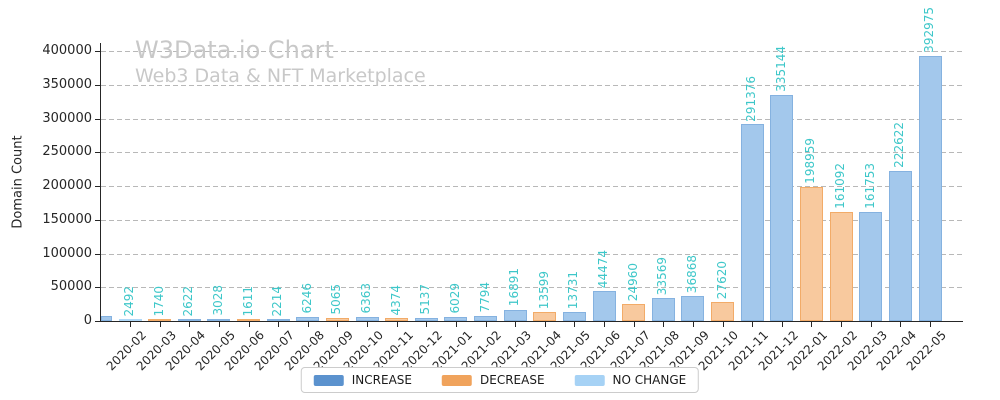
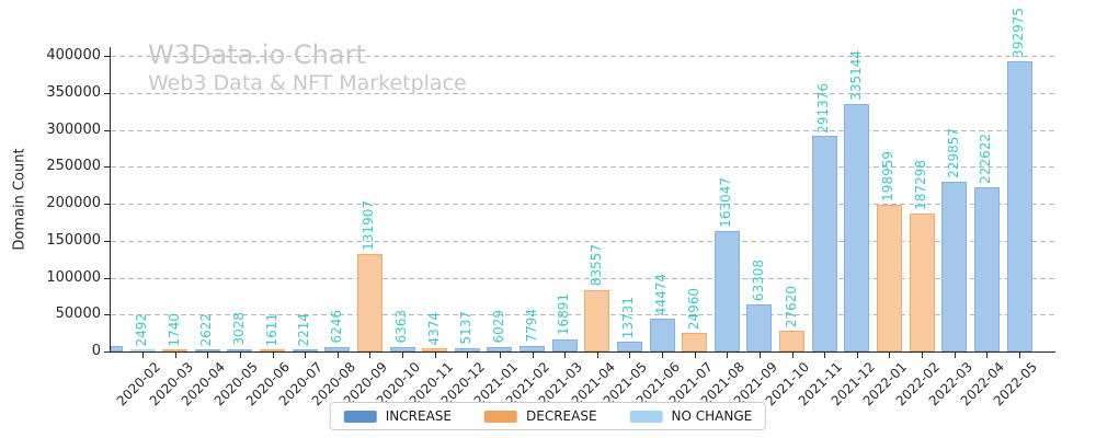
2020-09: 5065 -> 131907
2021-04: 13599 -> 83557
2021-08: 33569 -> 163047
2021-09: 36868 -> 63308
2022-02: 161092 -> 187298
2022-03: 161753 -> 229857
